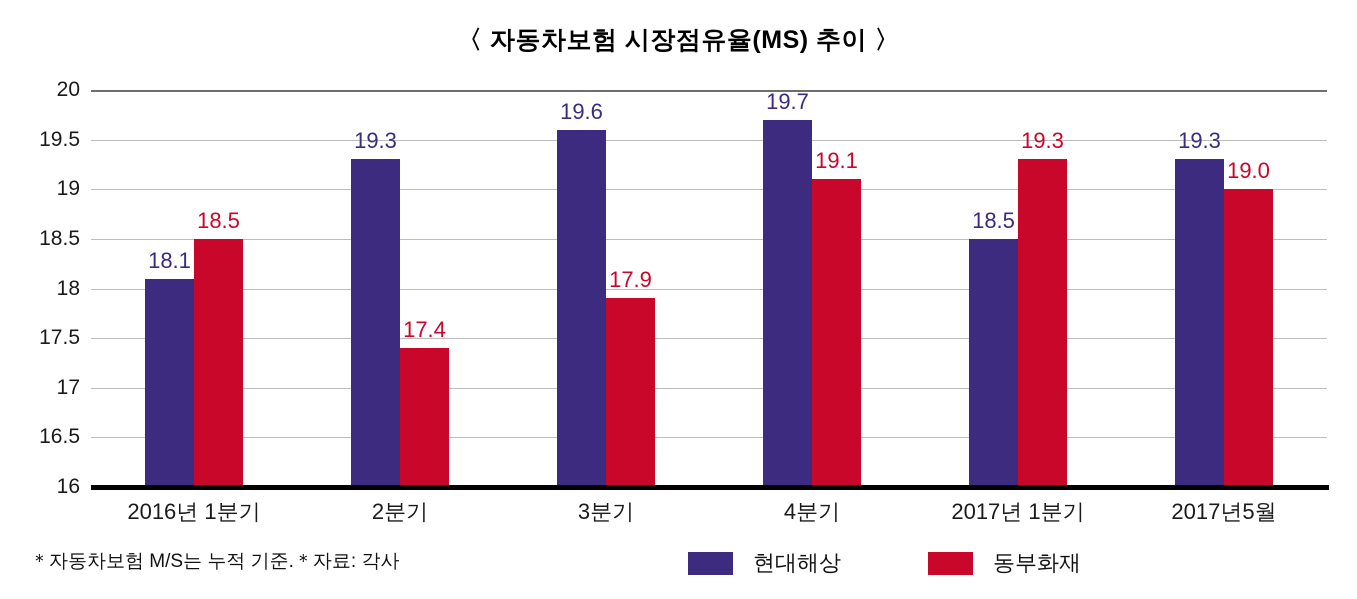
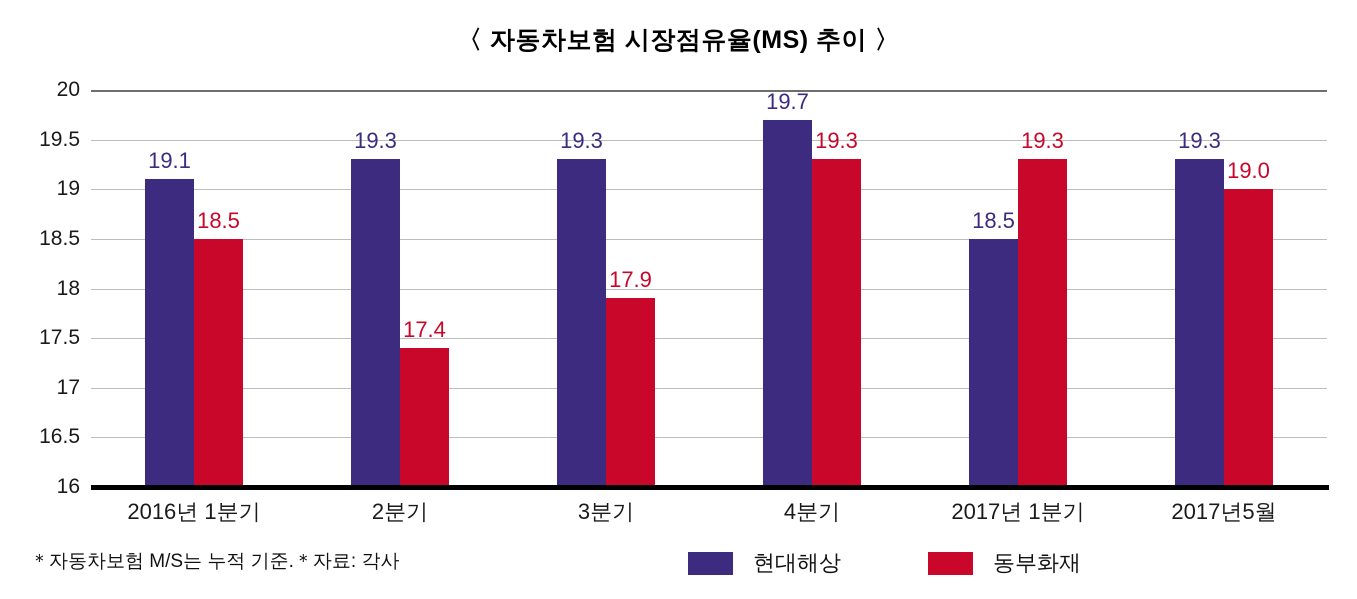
현대해상/2016년 1분기: 18.1 -> 19.1
현대해상/3분기: 19.6 -> 19.3
동부화재/4분기: 19.1 -> 19.3
